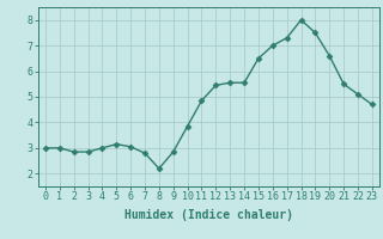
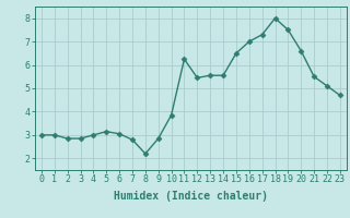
11: 4.85 -> 6.25
